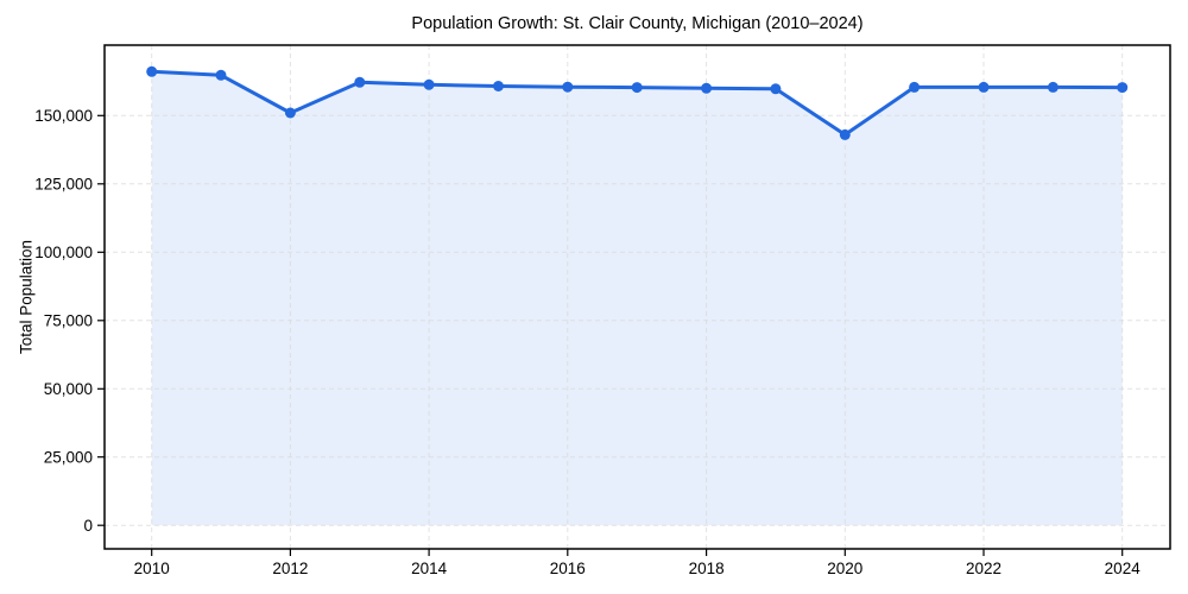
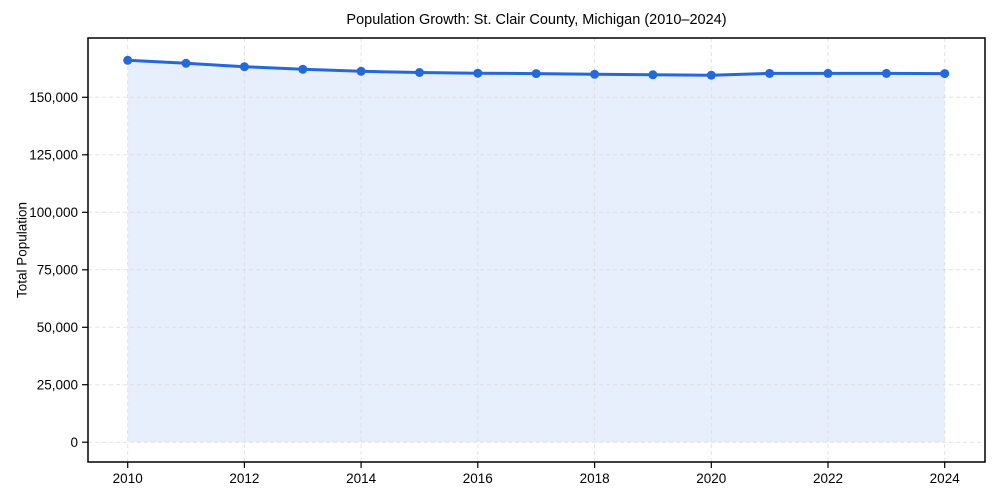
2012: 151000 -> 163000
2020: 143000 -> 160000
